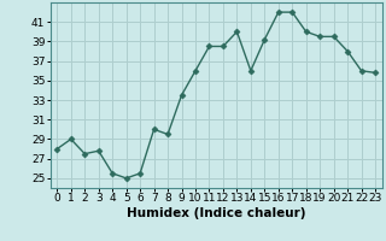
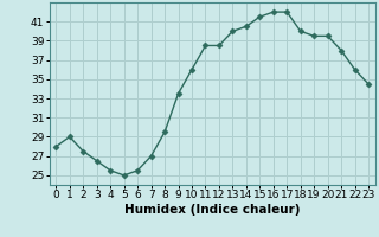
3: 27.8 -> 26.5
7: 30.0 -> 27.0
14: 36.0 -> 40.5
15: 39.2 -> 41.5
23: 35.8 -> 34.5
